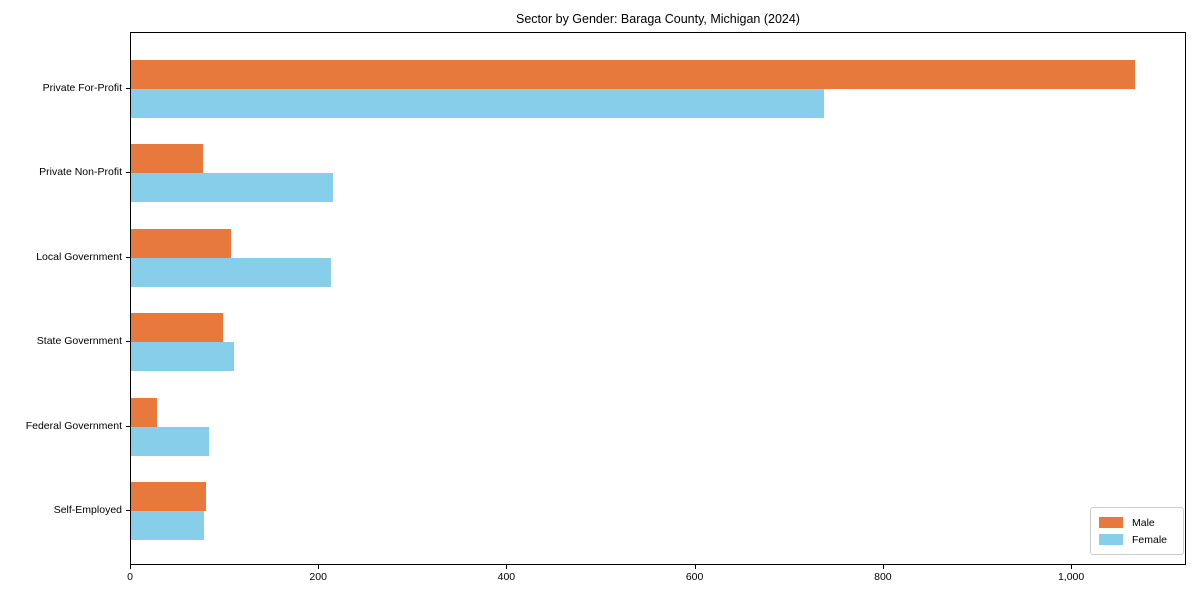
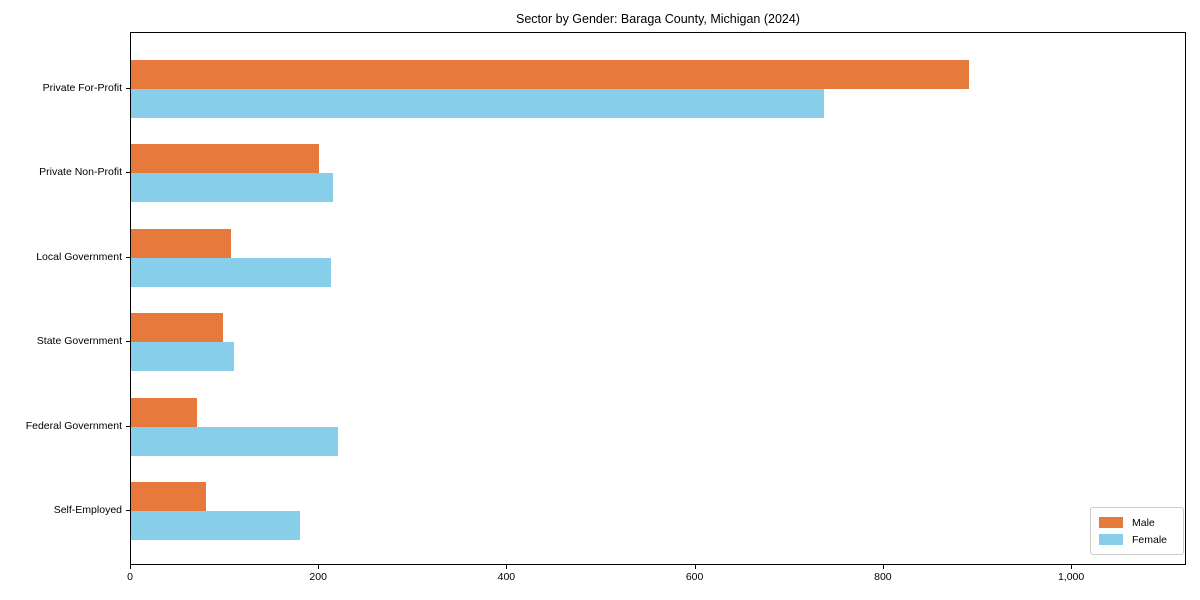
Male/Private For-Profit: 1070 -> 890
Male/Private Non-Profit: 80 -> 200
Male/Federal Government: 30 -> 70
Female/Federal Government: 80 -> 220
Female/Self-Employed: 80 -> 180
